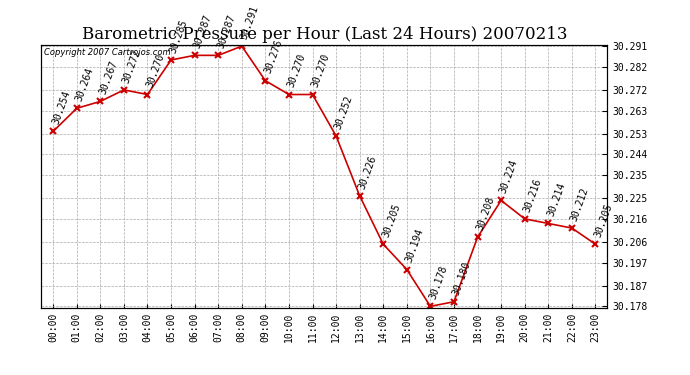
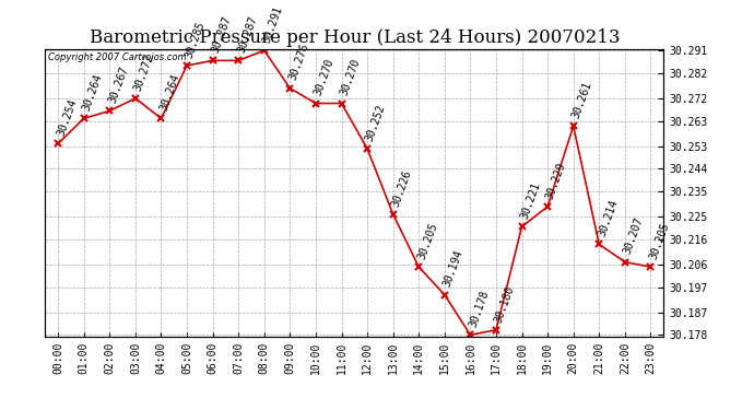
04:00: 30.270 -> 30.264
18:00: 30.208 -> 30.221
19:00: 30.224 -> 30.229
20:00: 30.216 -> 30.261
22:00: 30.212 -> 30.207
